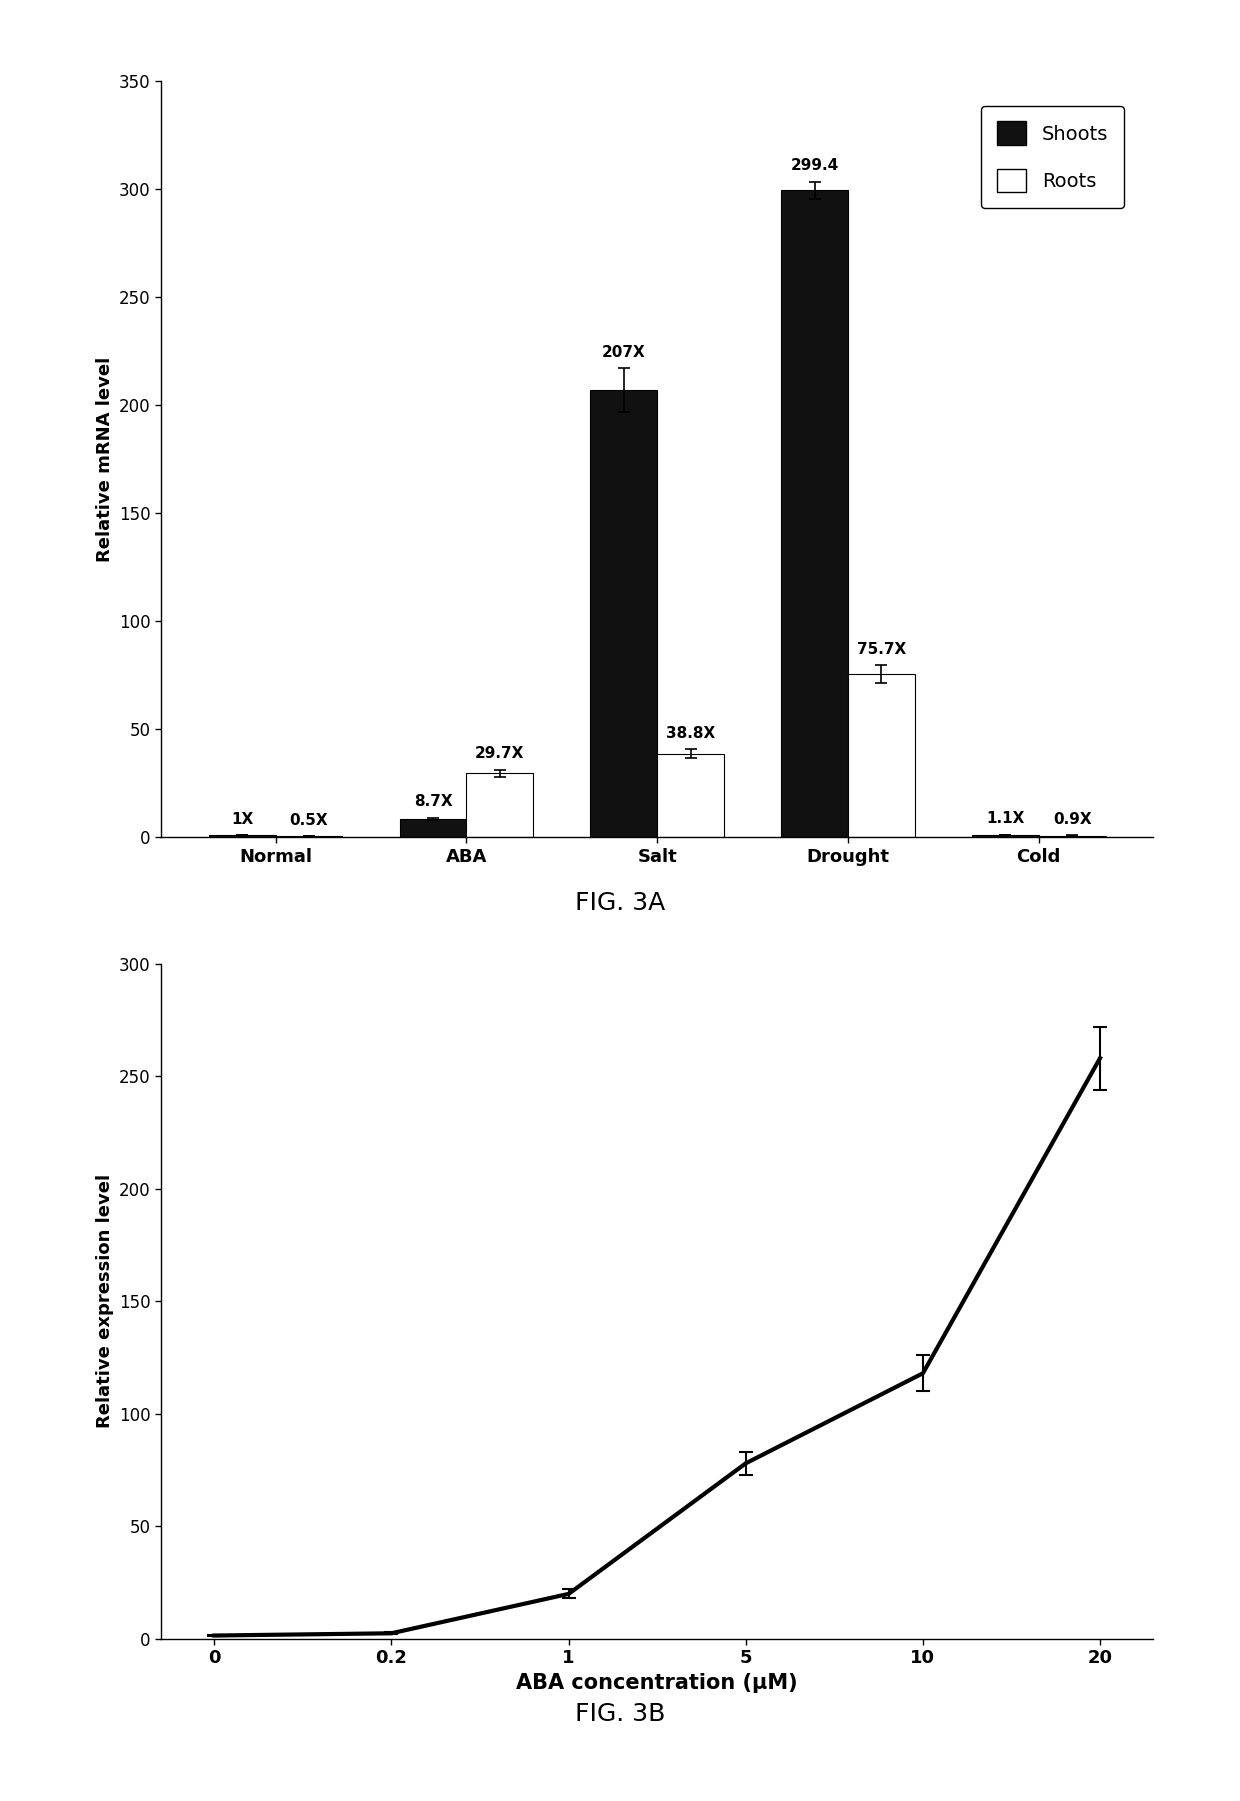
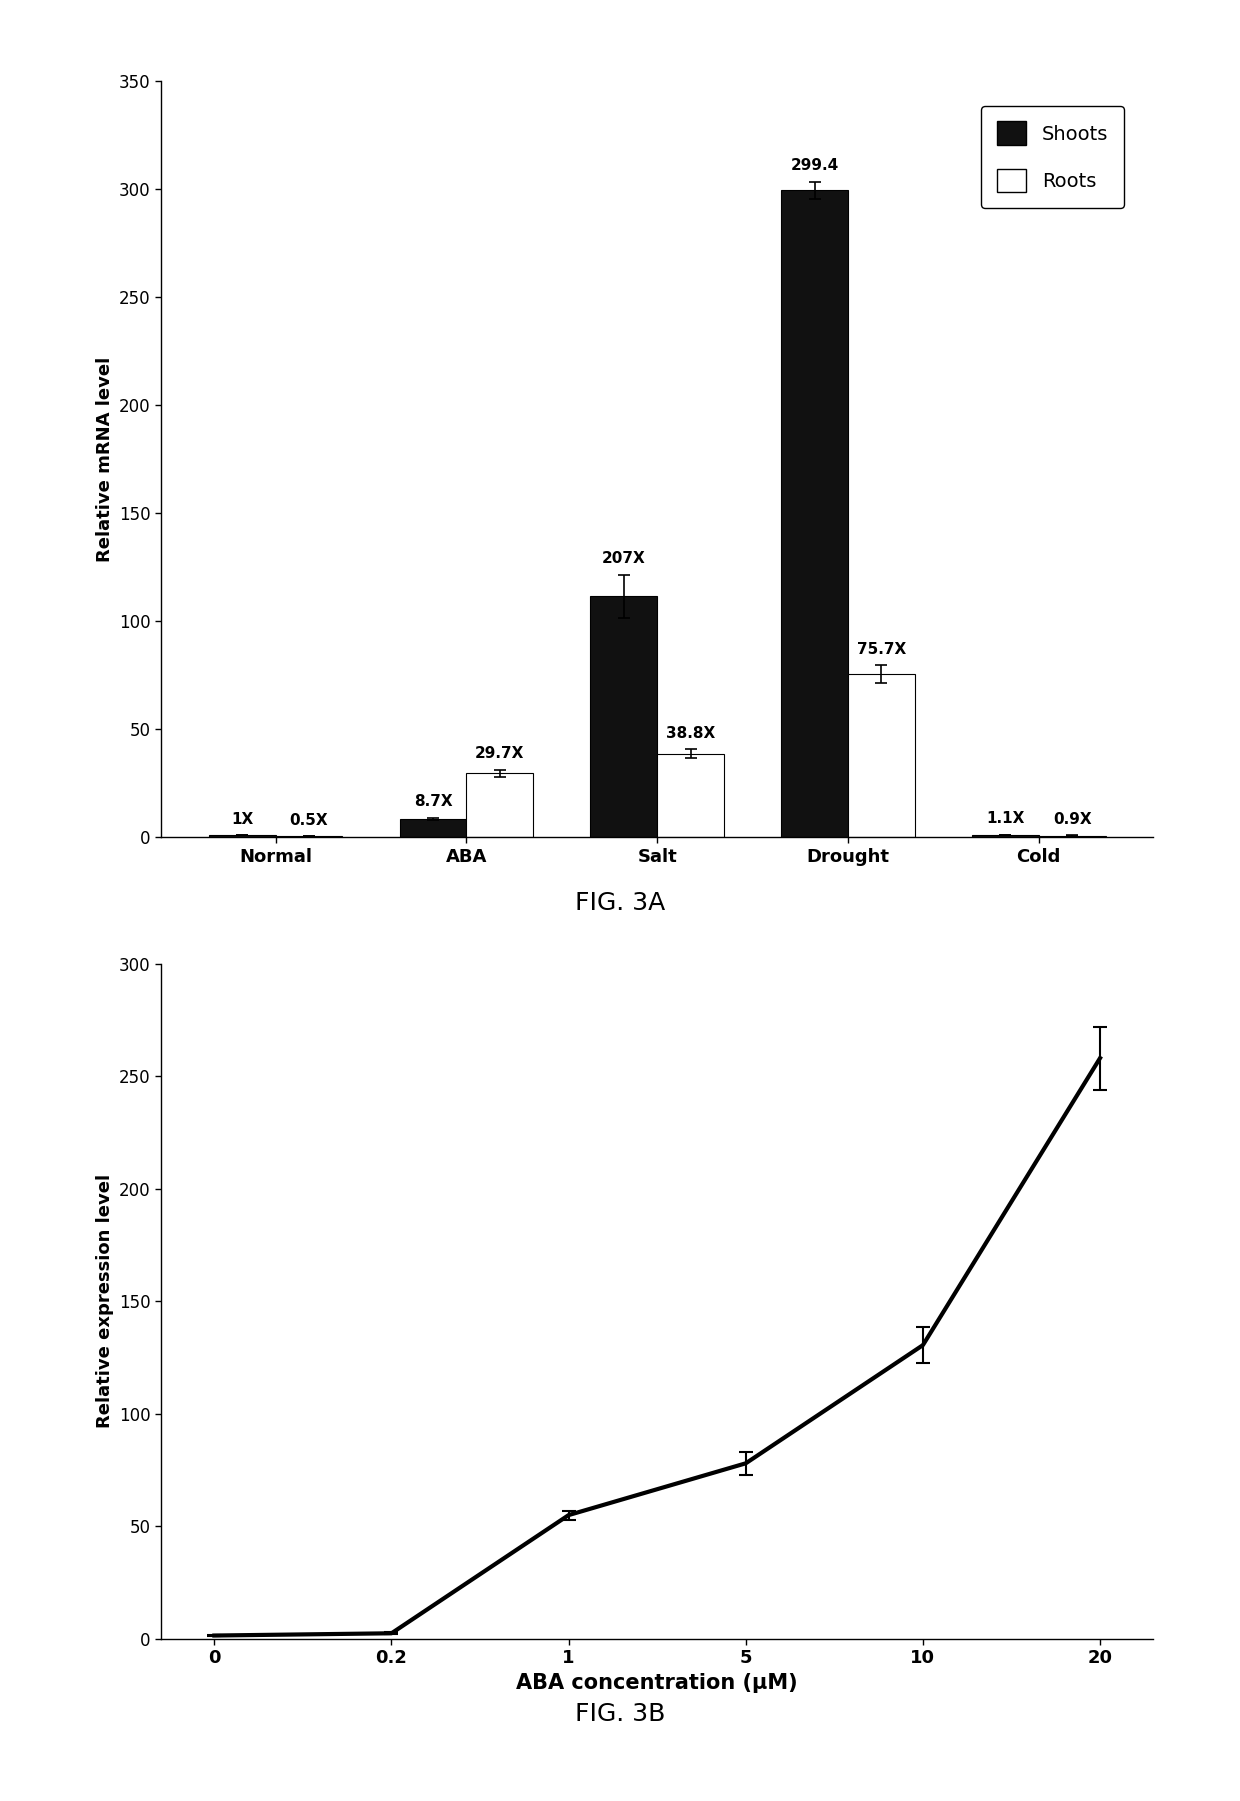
Shoots/Salt: 207.0 -> 111.5
1: 20.0 -> 55.0
10: 118.0 -> 130.5
